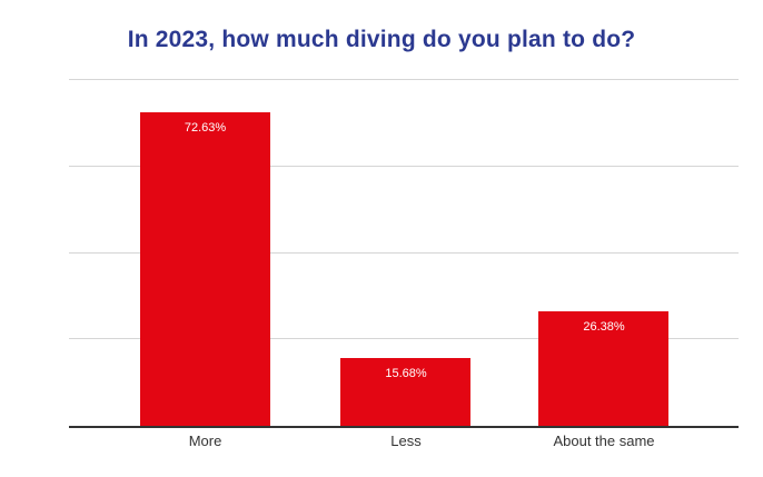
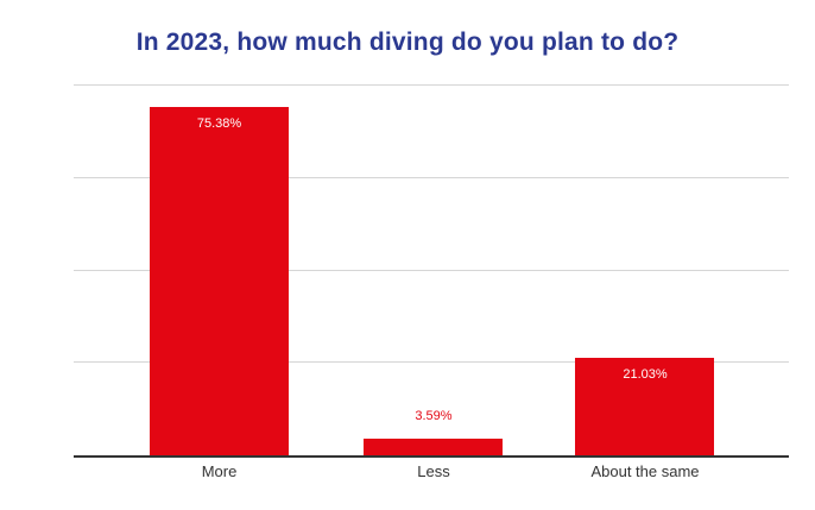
More: 72.63% -> 75.38%
Less: 15.68% -> 3.59%
About the same: 26.38% -> 21.03%
